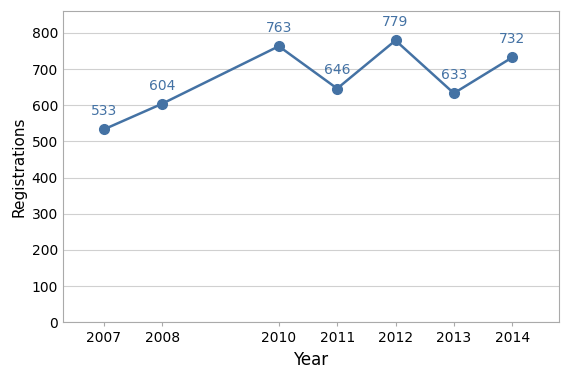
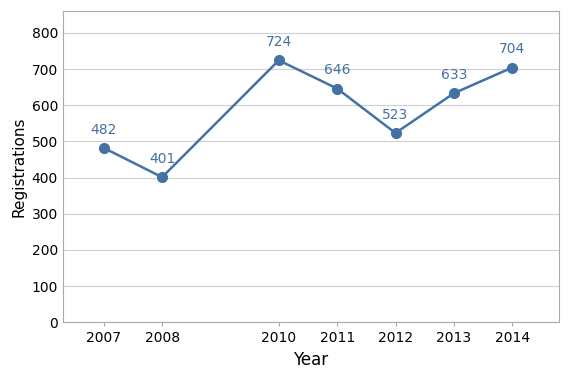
2007: 533 -> 482
2008: 604 -> 401
2010: 763 -> 724
2012: 779 -> 523
2014: 732 -> 704
